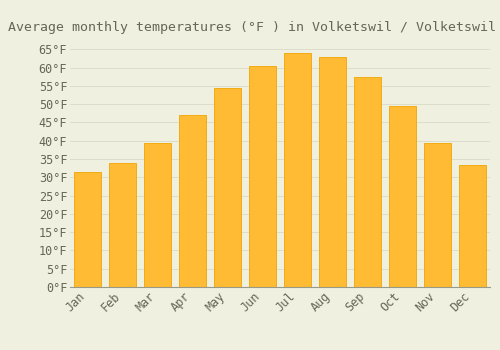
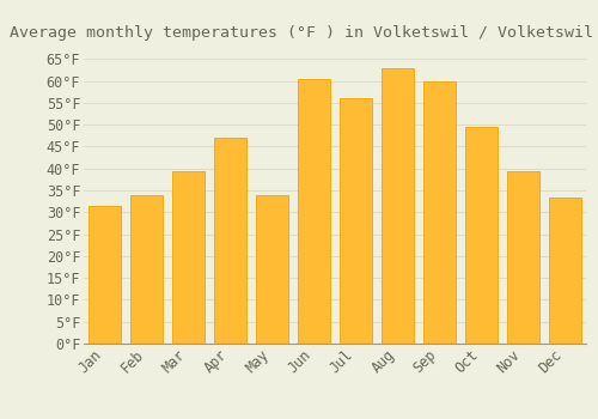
May: 54.5°F -> 34.0°F
Jul: 64.0°F -> 56.0°F
Sep: 57.5°F -> 60.0°F
